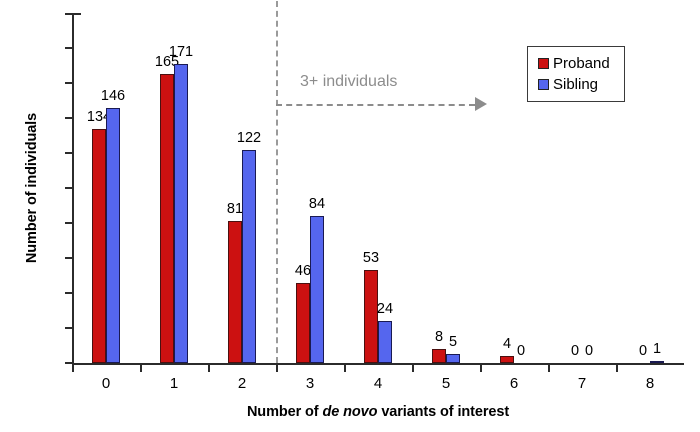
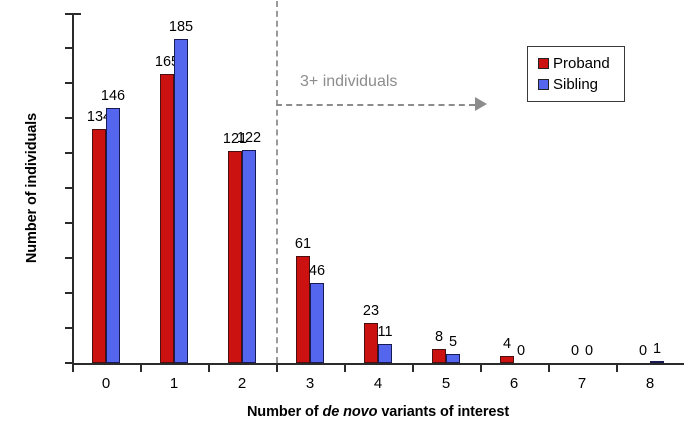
Sibling/1: 171 -> 185
Proband/2: 81 -> 121
Proband/3: 46 -> 61
Sibling/3: 84 -> 46
Proband/4: 53 -> 23
Sibling/4: 24 -> 11
